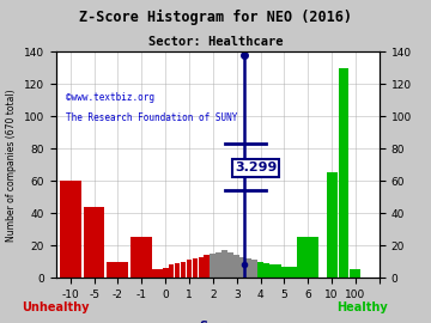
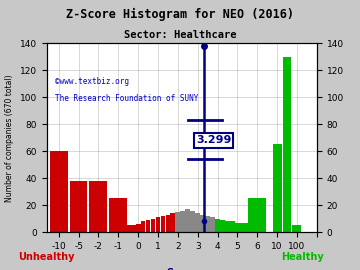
-5: 44 -> 38
-2: 10 -> 38
